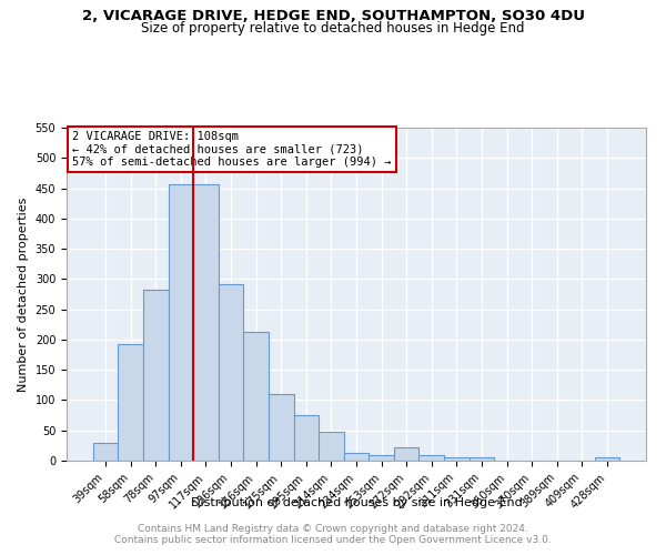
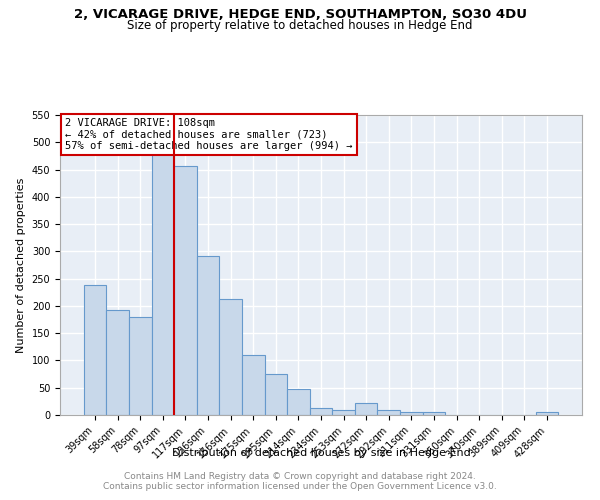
39sqm: 30 -> 238
78sqm: 283 -> 180
97sqm: 456 -> 480
